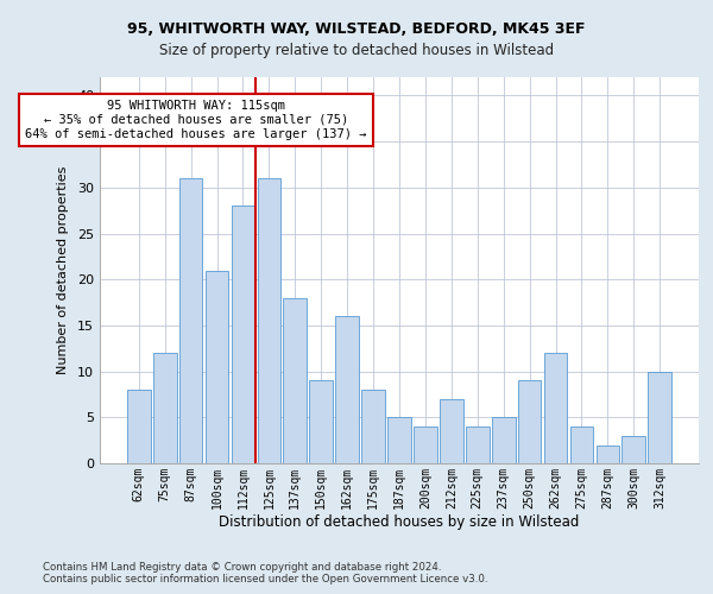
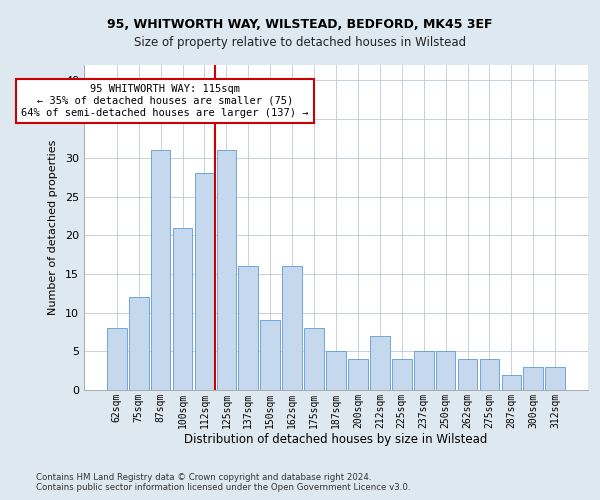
137sqm: 18 -> 16
250sqm: 9 -> 5
262sqm: 12 -> 4
312sqm: 10 -> 3
